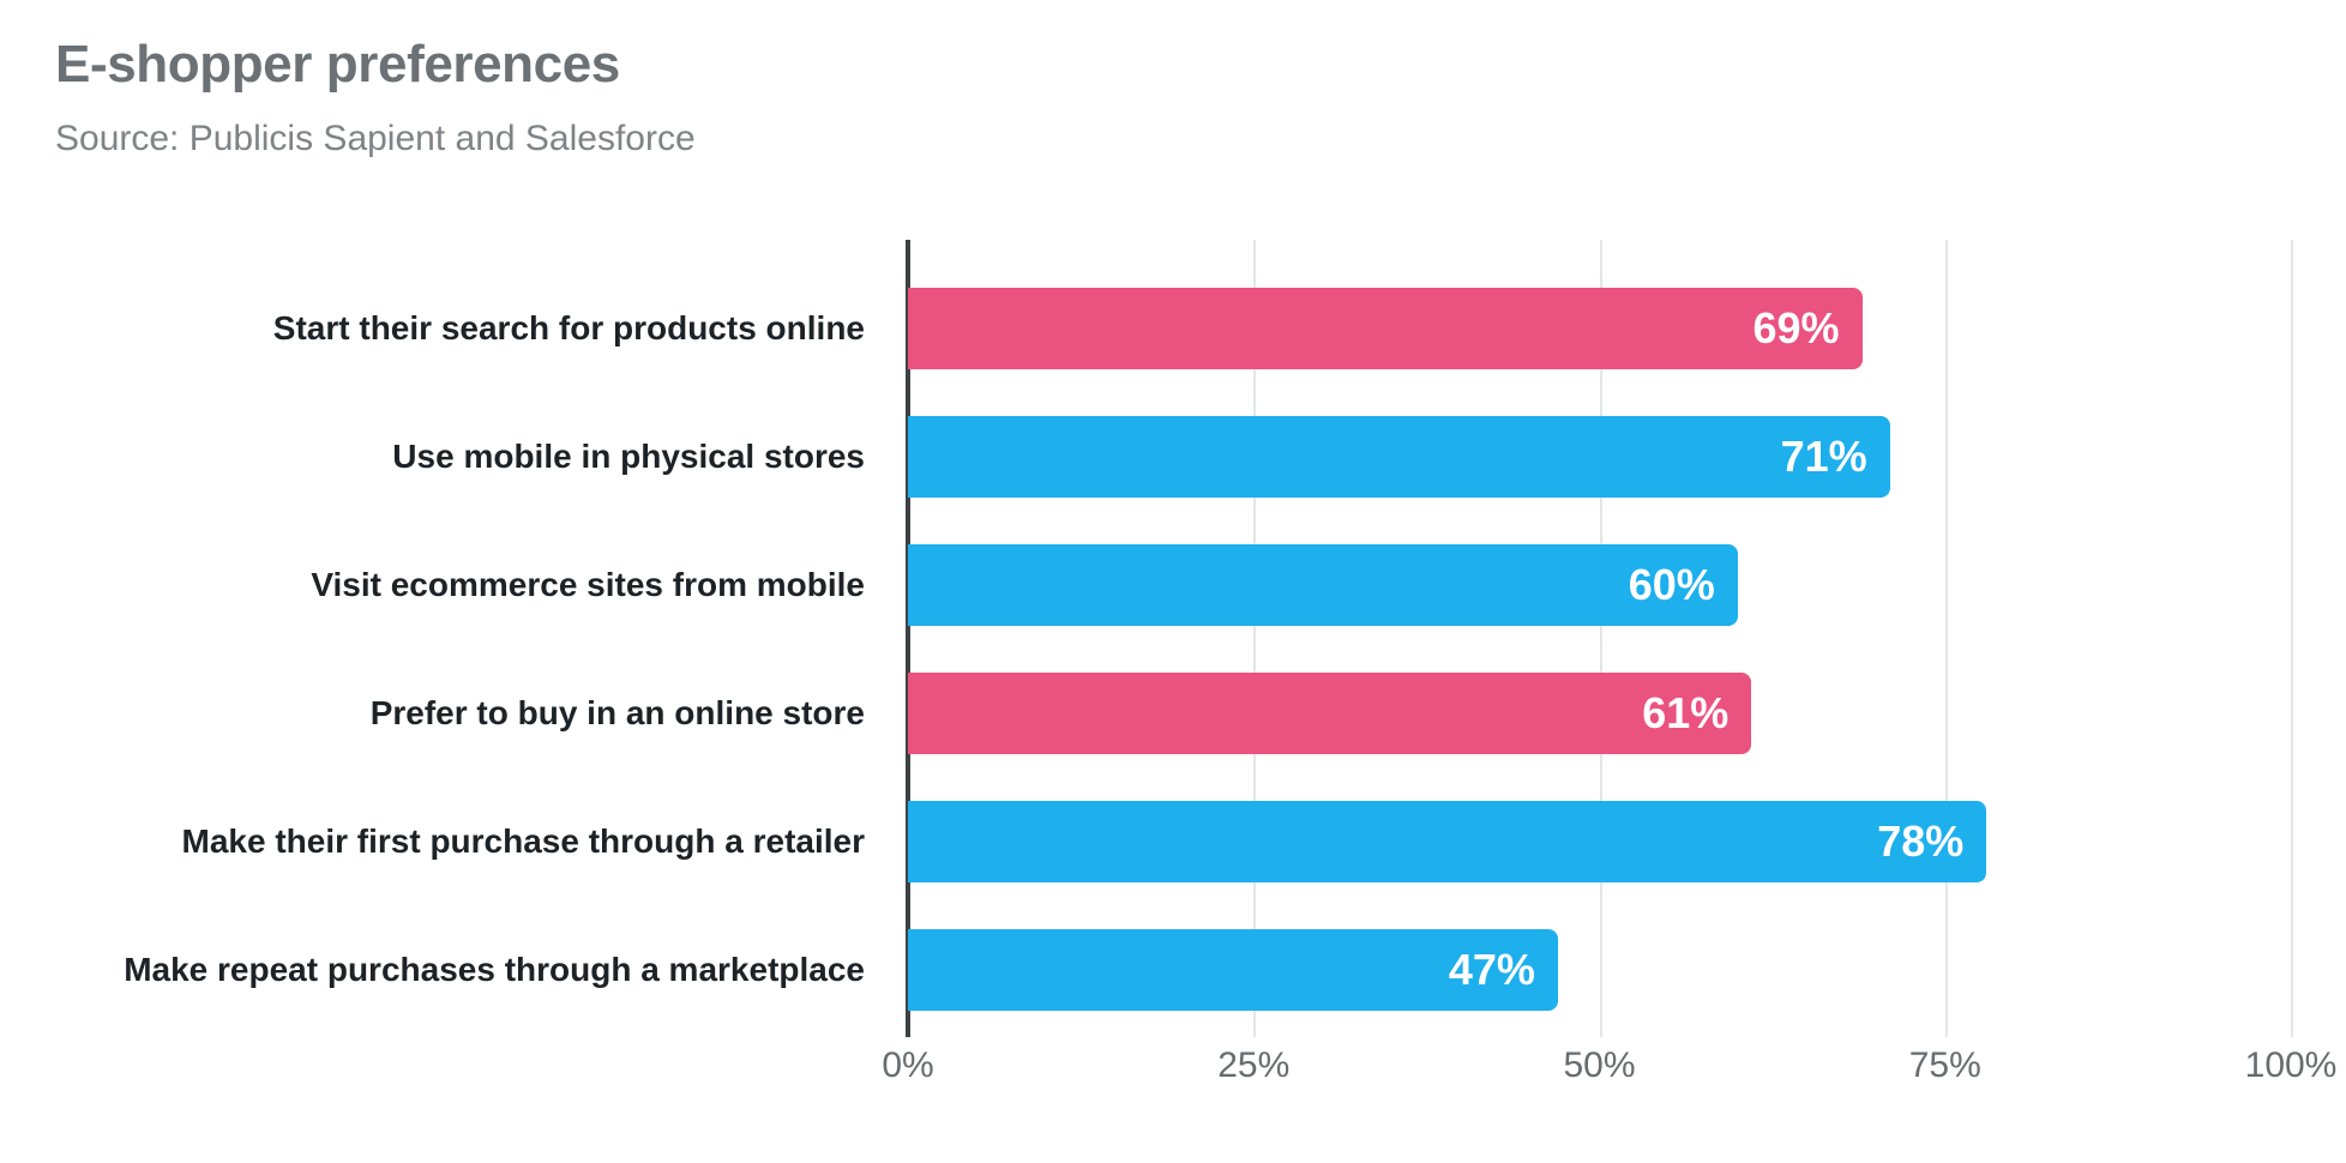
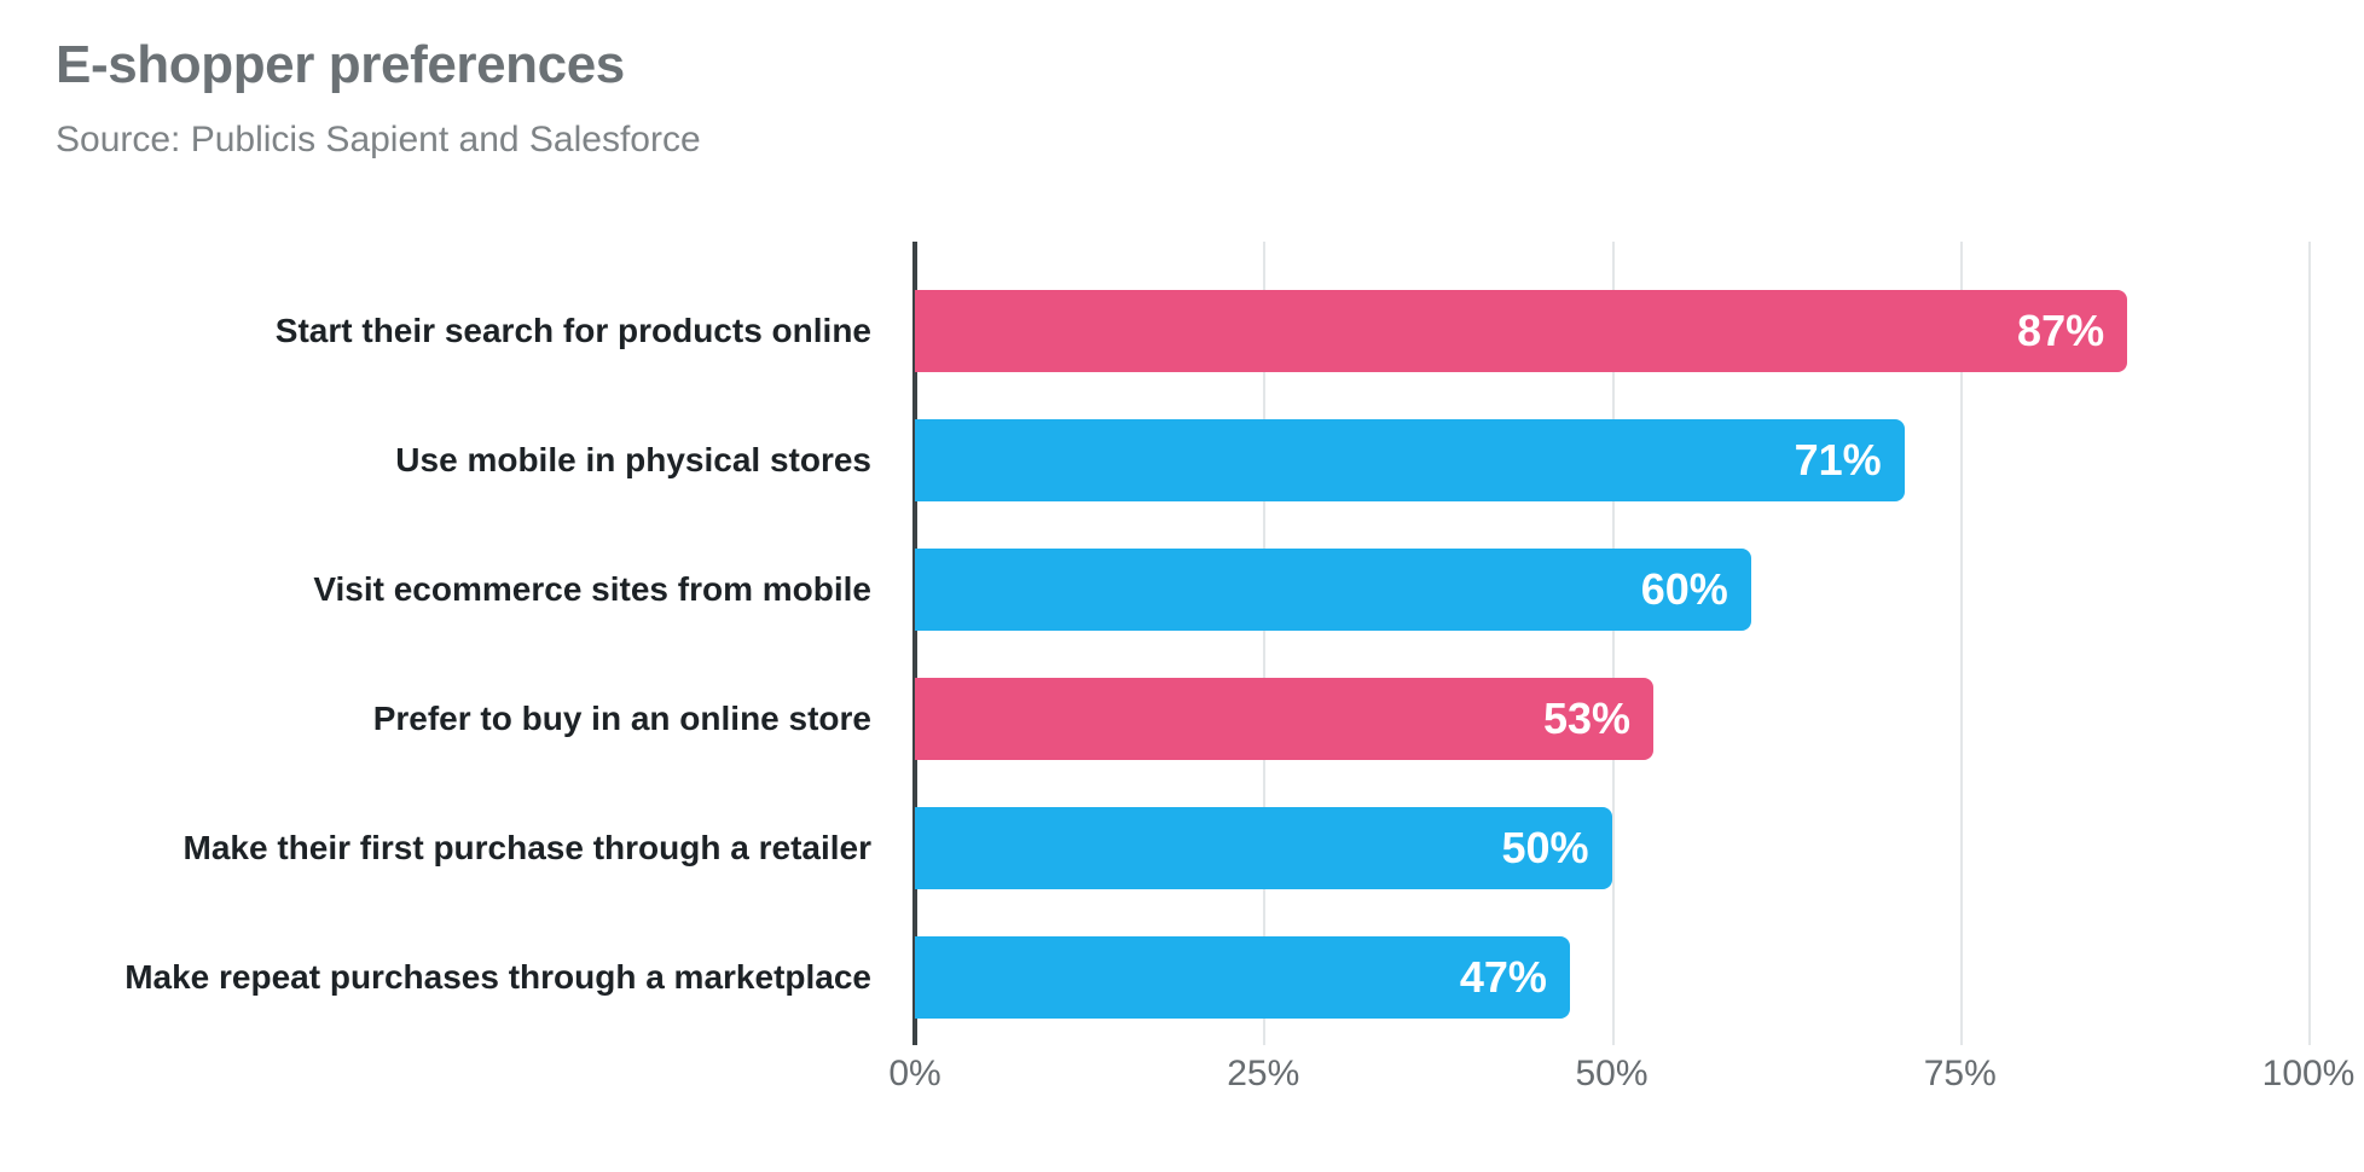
Start their search for products online: 69% -> 87%
Prefer to buy in an online store: 61% -> 53%
Make their first purchase through a retailer: 78% -> 50%
